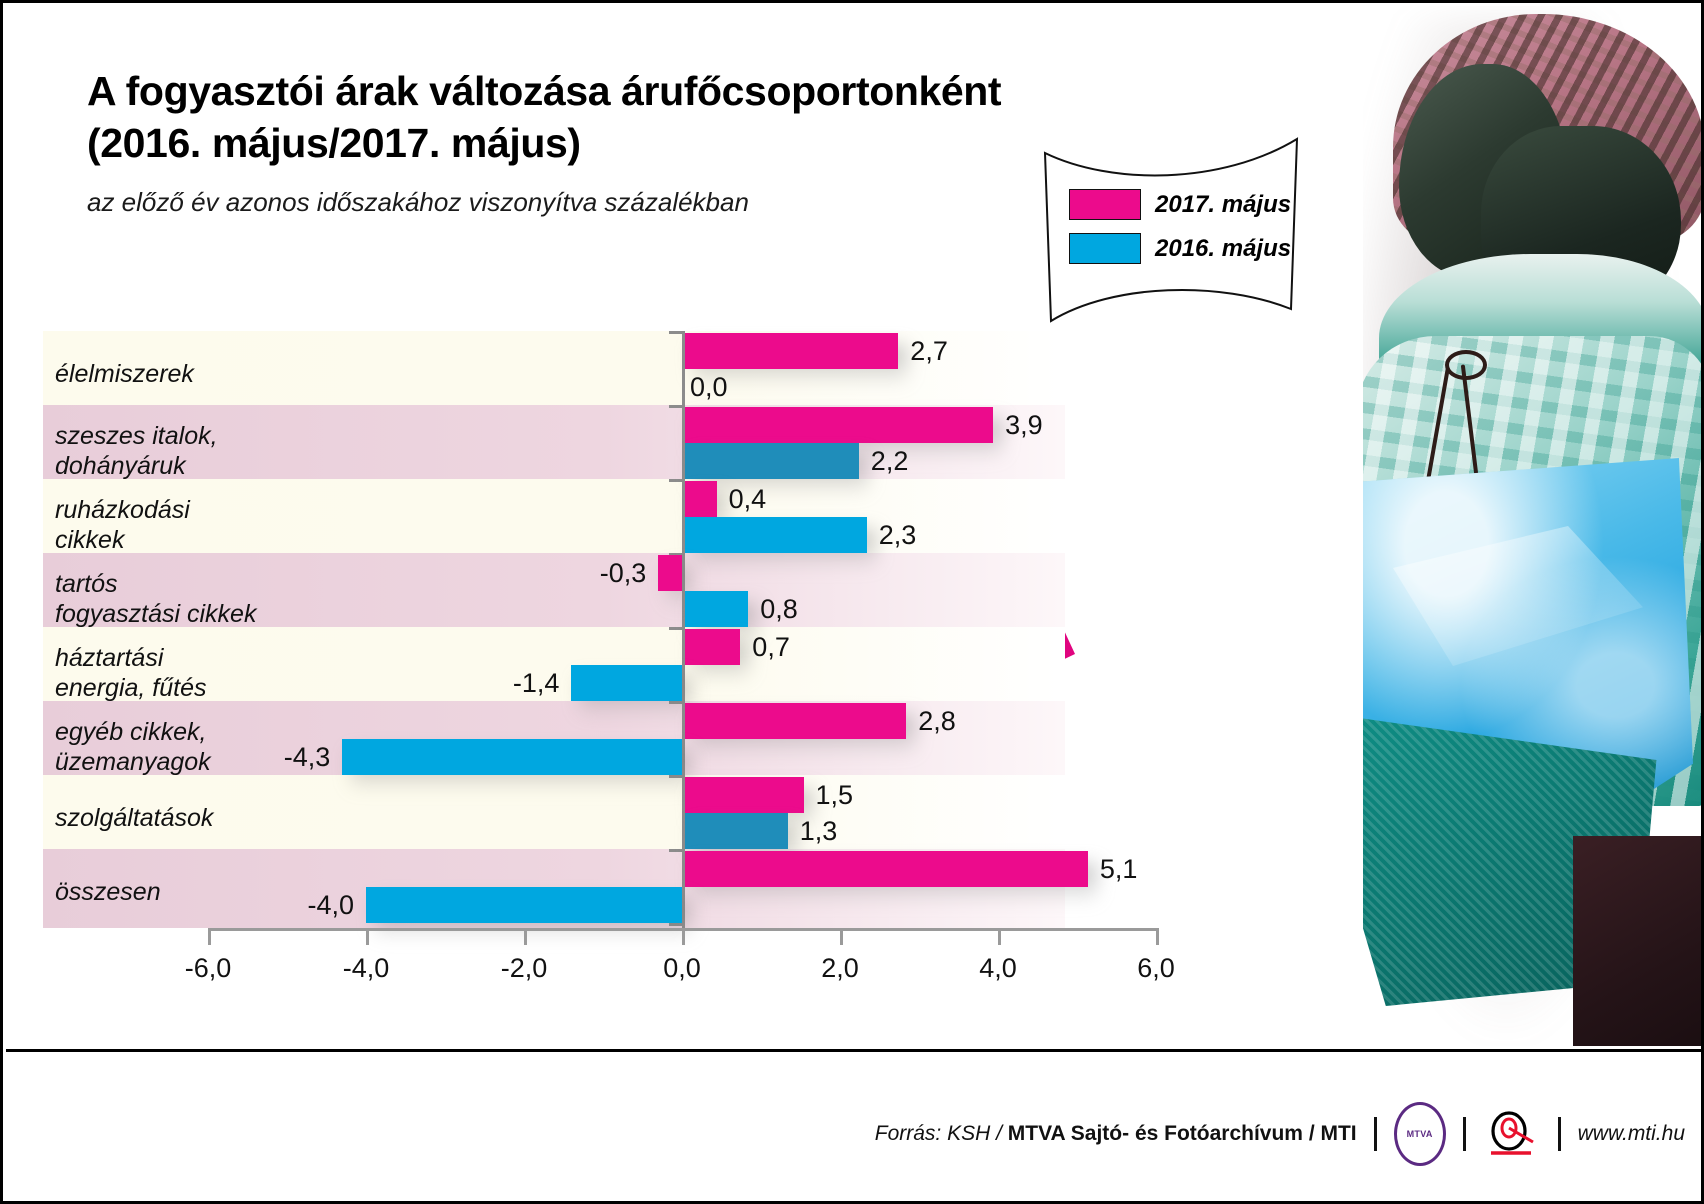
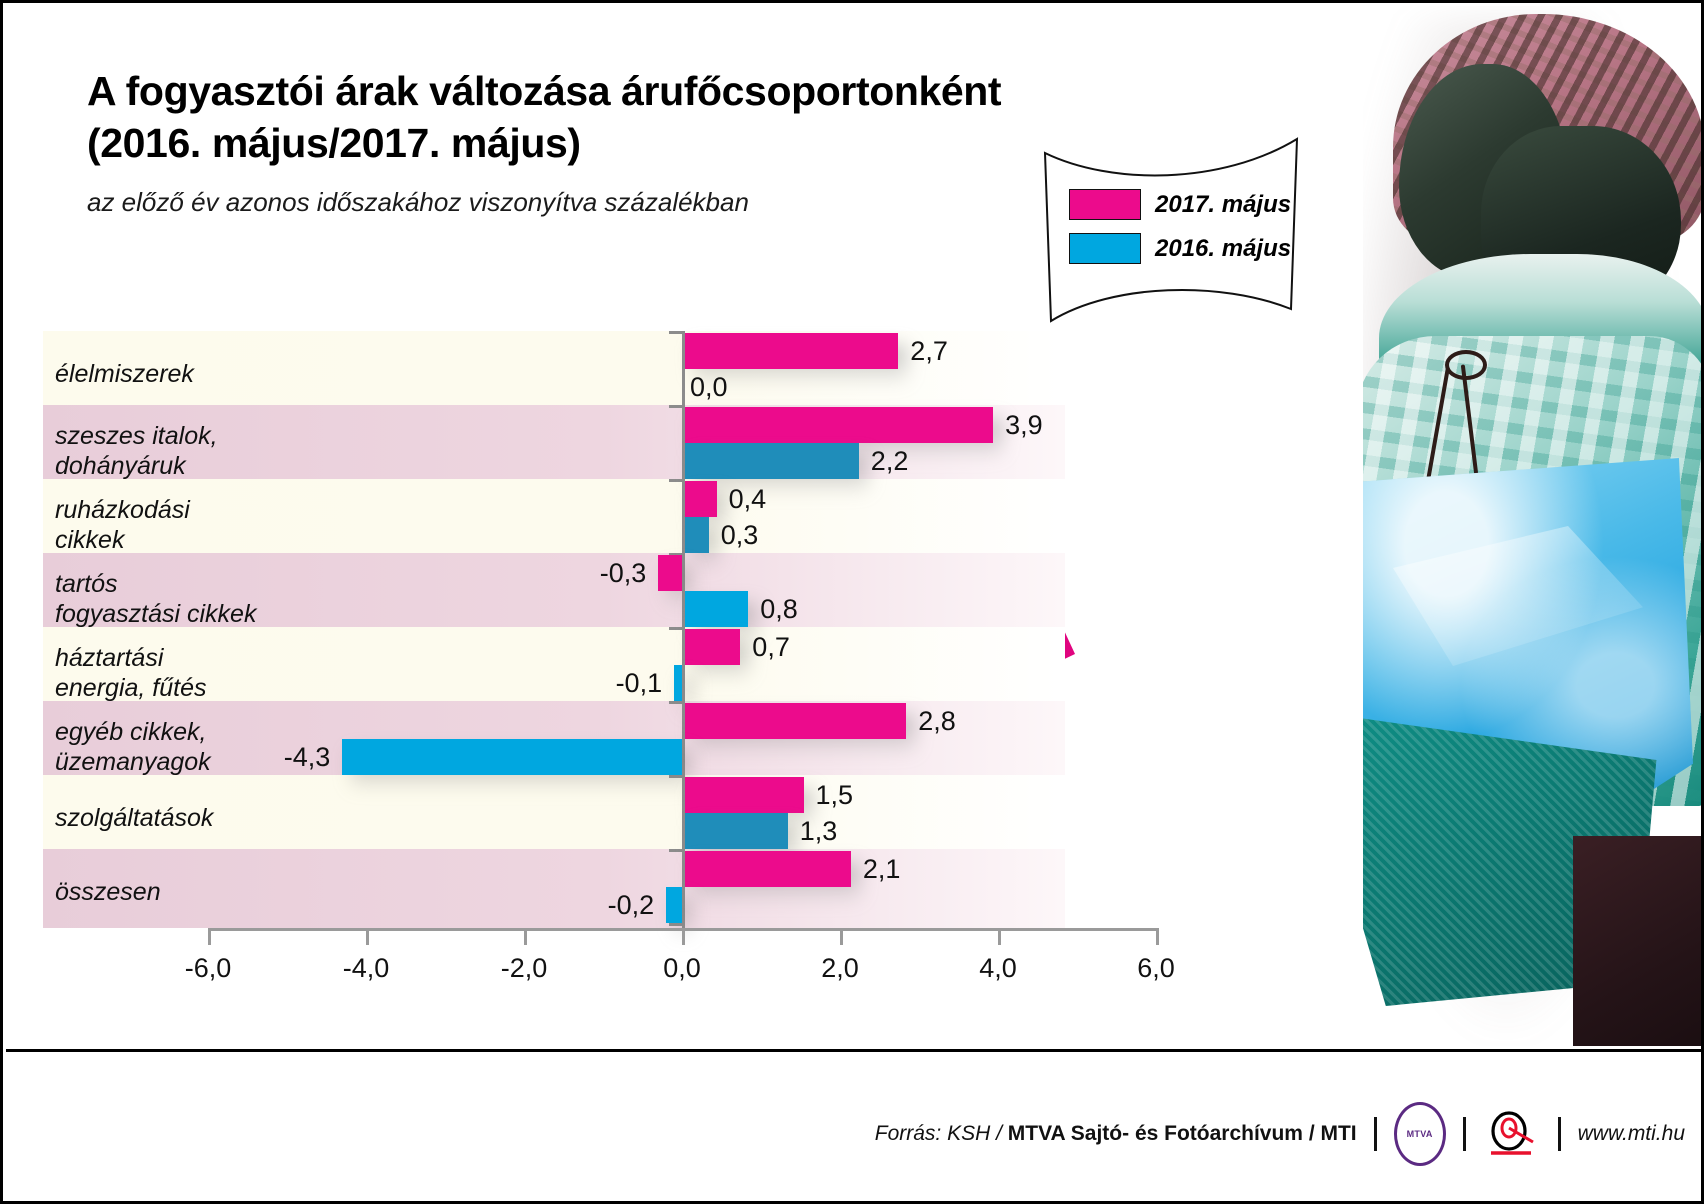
2016. május/ruházkodási cikkek: 2,3 -> 0,3
2016. május/háztartási energia, fűtés: -1,4 -> -0,1
2017. május/összesen: 5,1 -> 2,1
2016. május/összesen: -4,0 -> -0,2
